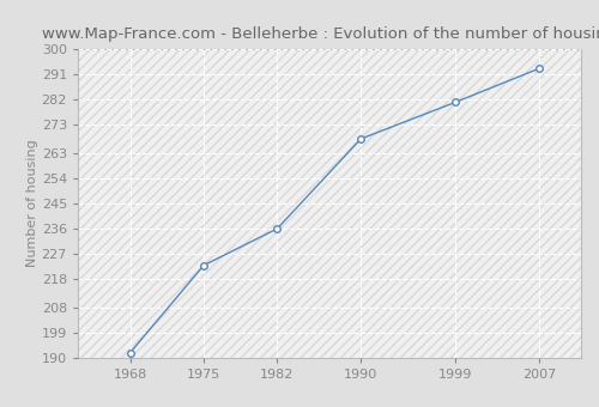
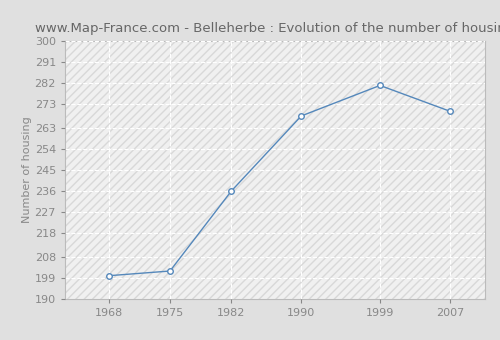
1968: 192 -> 200
1975: 223 -> 202
2007: 293 -> 270
